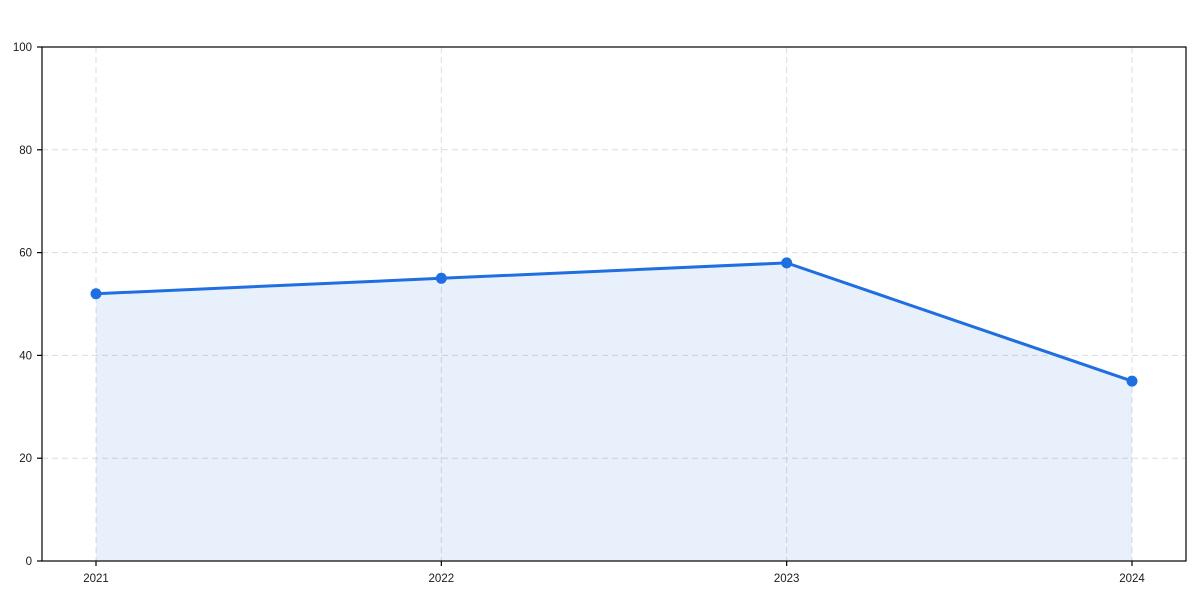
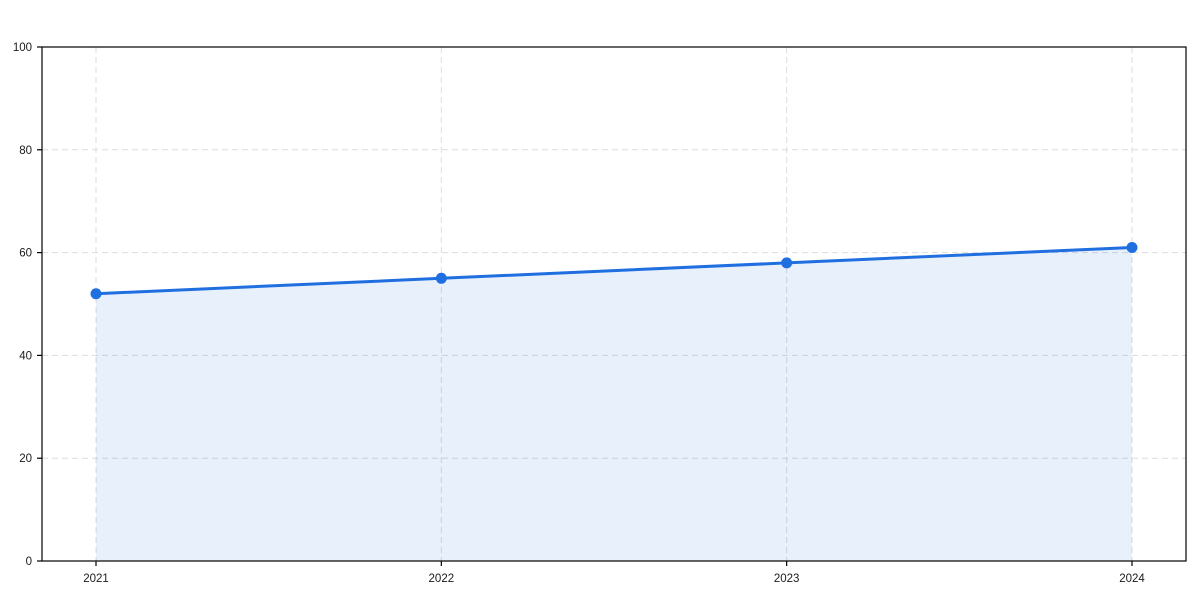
2024: 35 -> 61
